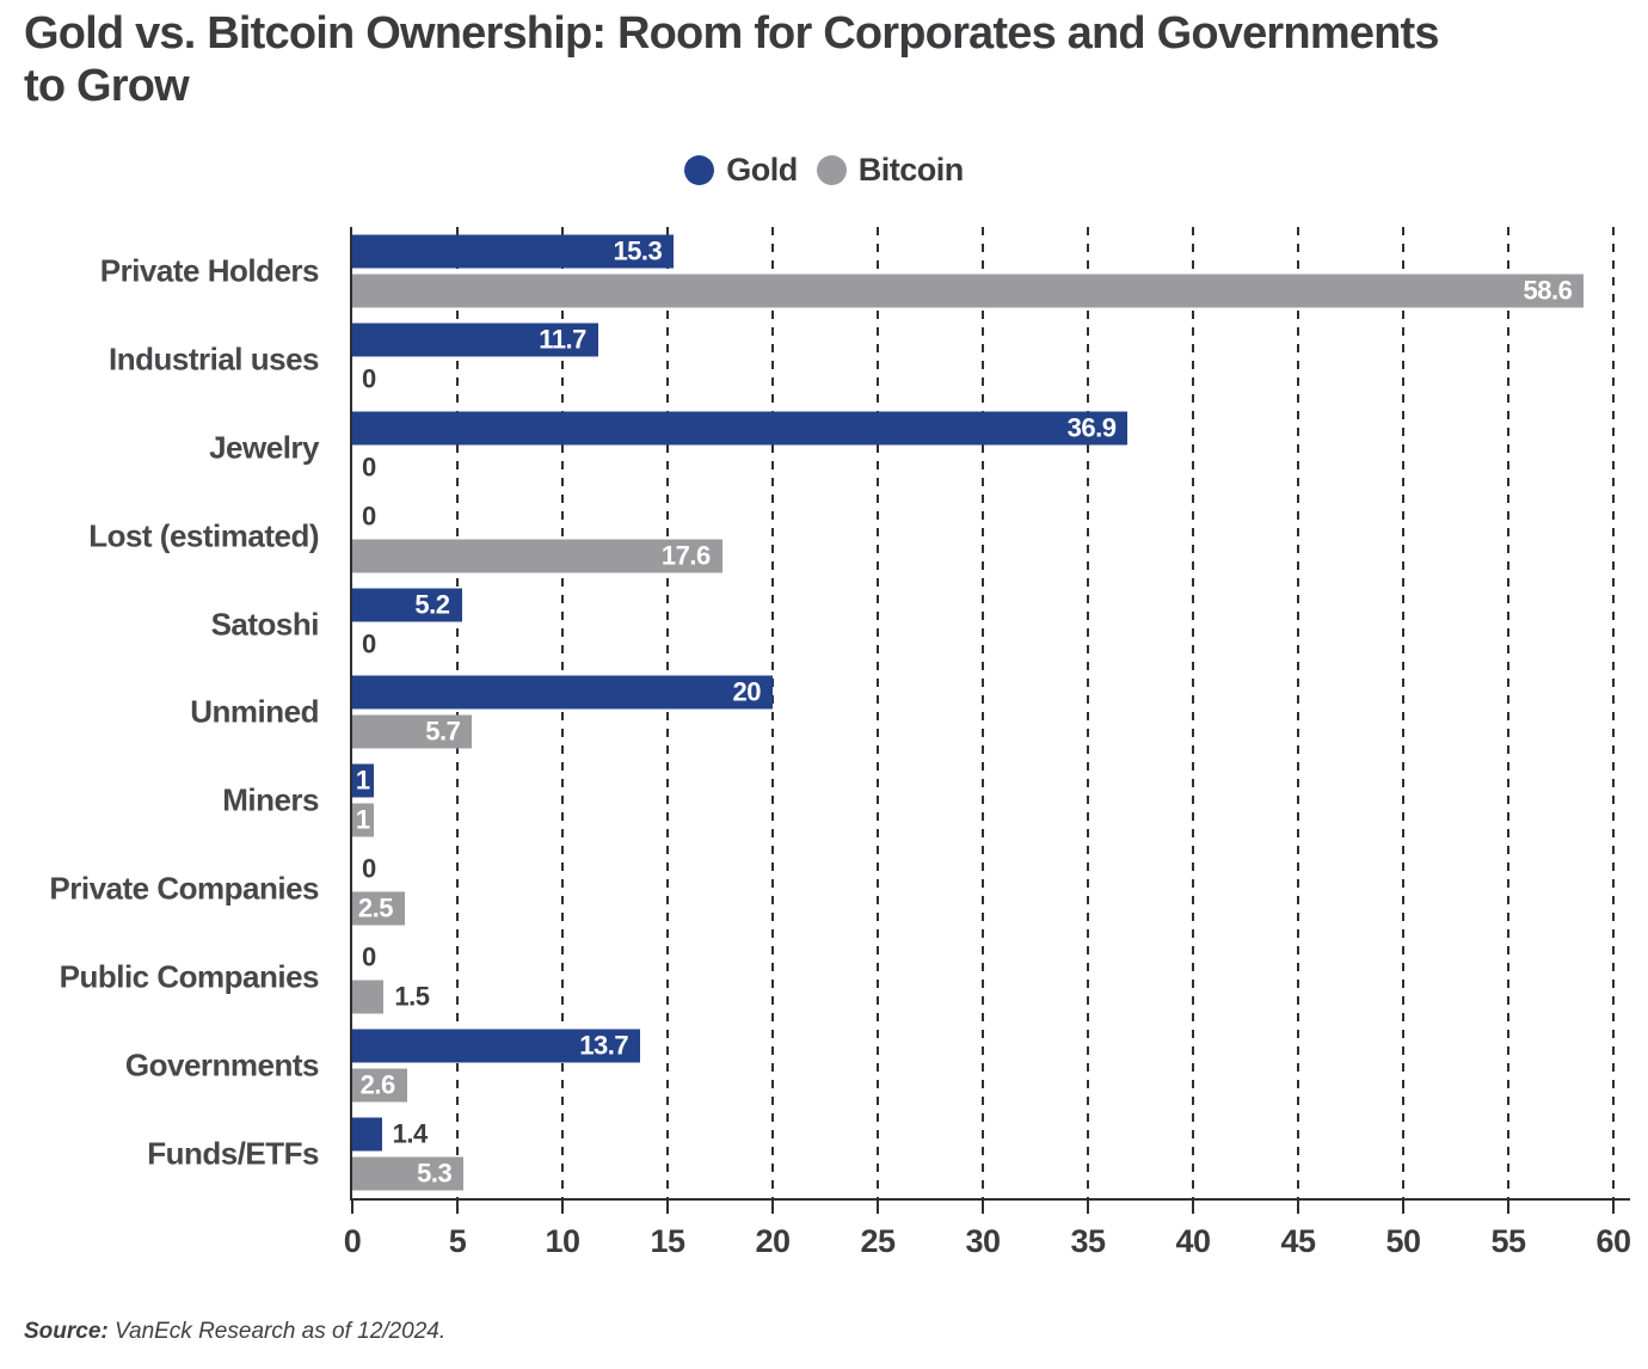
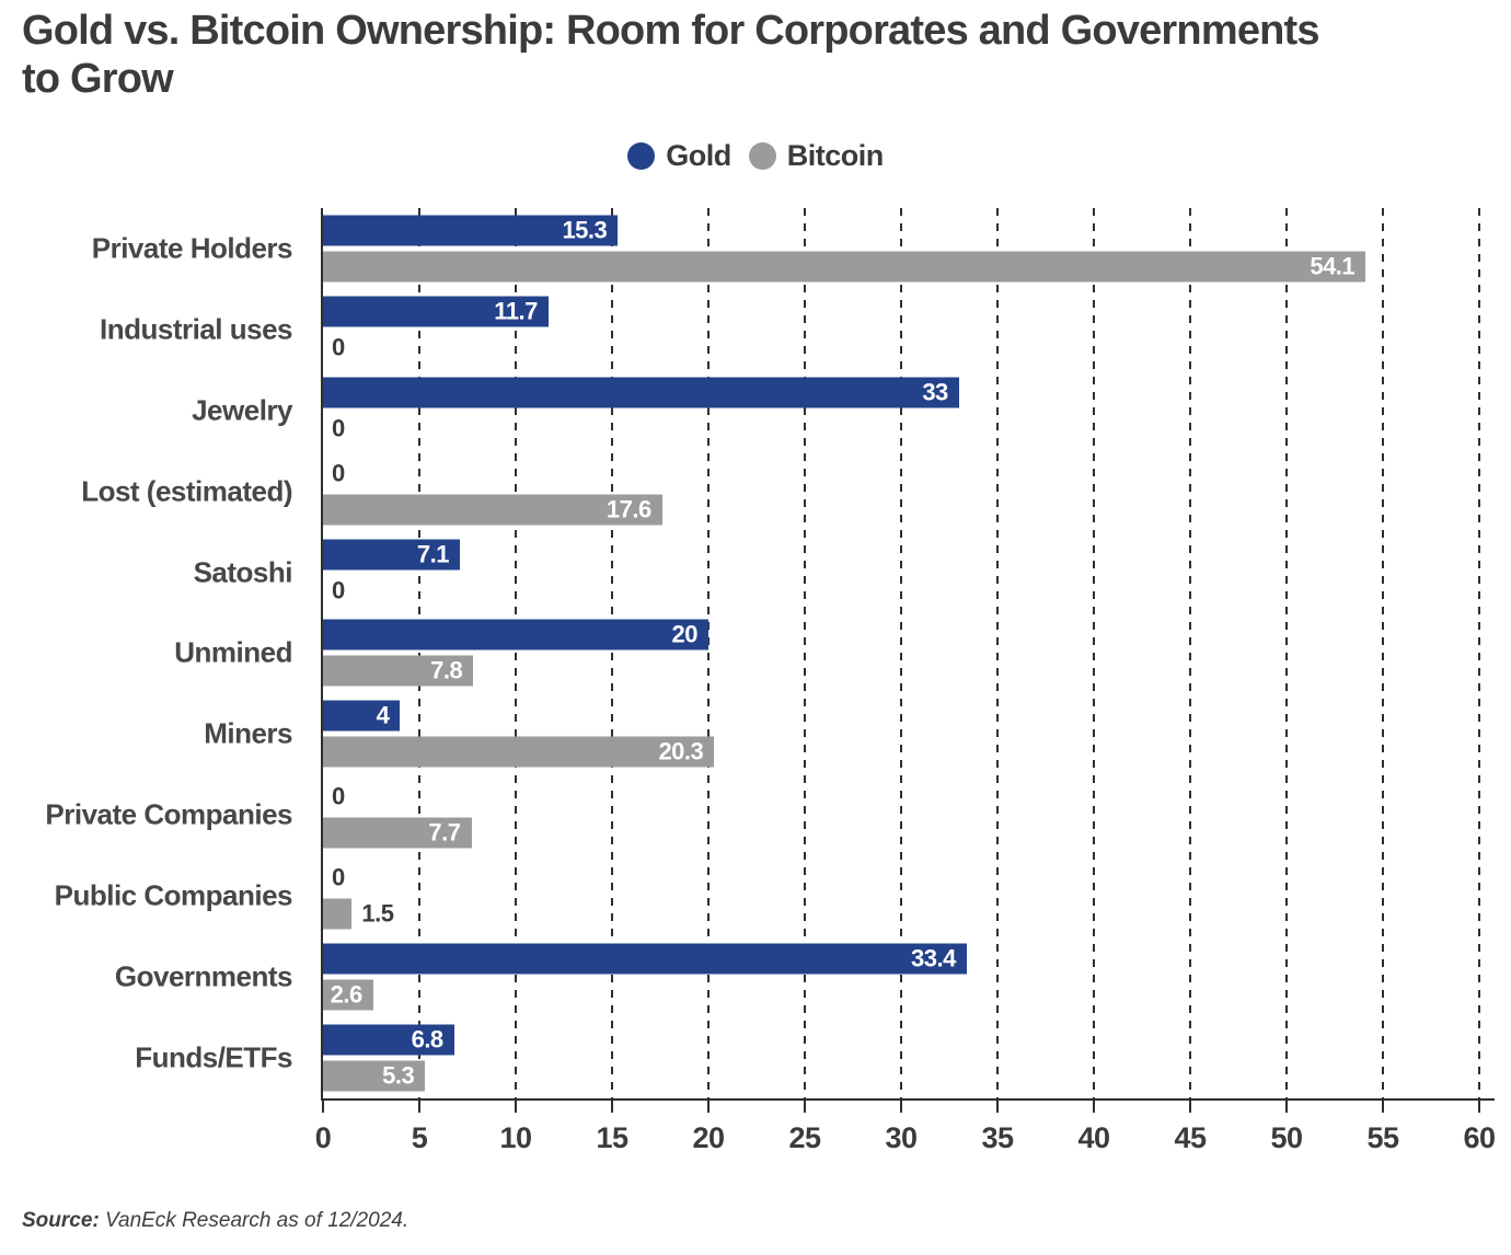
Bitcoin/Private Holders: 58.6 -> 54.1
Gold/Jewelry: 36.9 -> 33
Gold/Satoshi: 5.2 -> 7.1
Bitcoin/Unmined: 5.7 -> 7.8
Gold/Miners: 1 -> 4
Bitcoin/Miners: 1 -> 20.3
Bitcoin/Private Companies: 2.5 -> 7.7
Gold/Governments: 13.7 -> 33.4
Gold/Funds/ETFs: 1.4 -> 6.8
